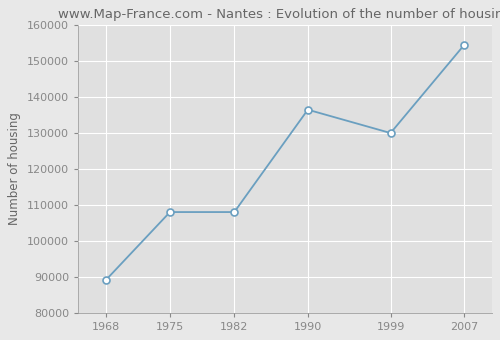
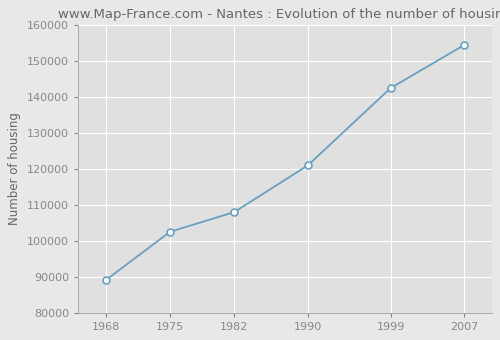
1975: 108000 -> 102500
1990: 136500 -> 121000
1999: 130000 -> 142500
